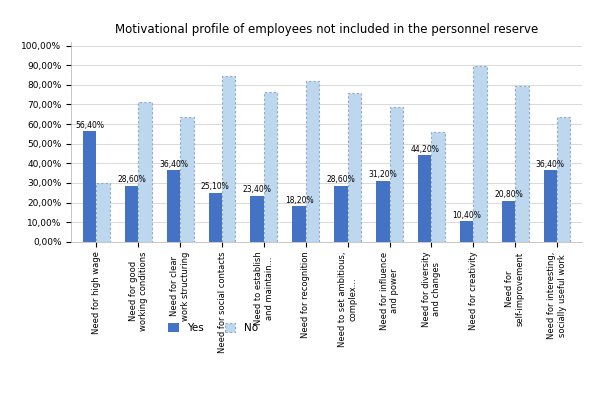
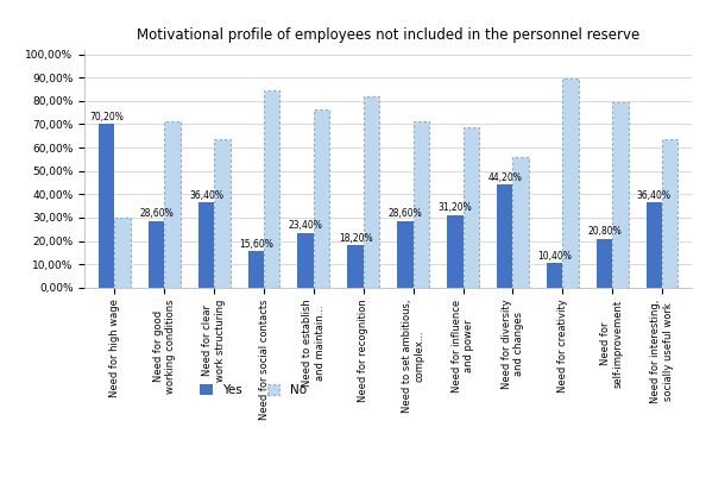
Yes/Need for high wage: 56,40% -> 70,20%
Yes/Need for social contacts: 25,10% -> 15,60%
No/Need to set ambitious, complex...: 76% -> 71%
